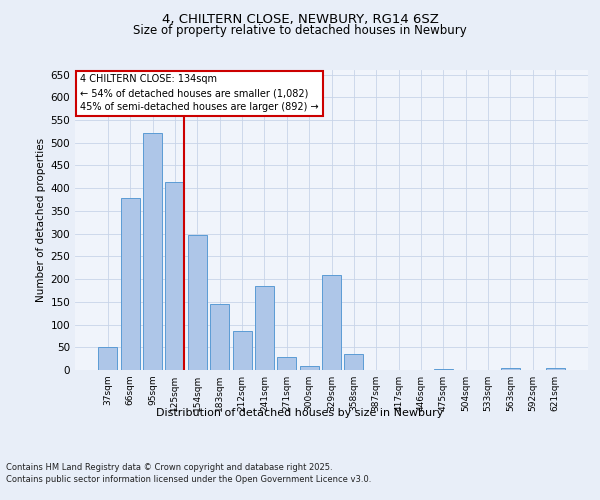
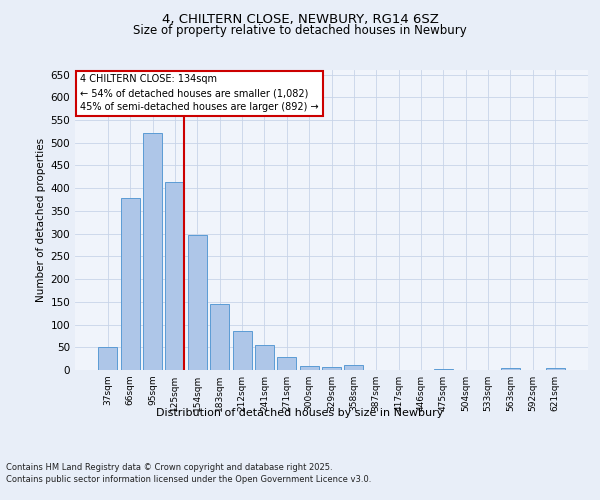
241sqm: 185 -> 55
329sqm: 210 -> 7
358sqm: 35 -> 11
